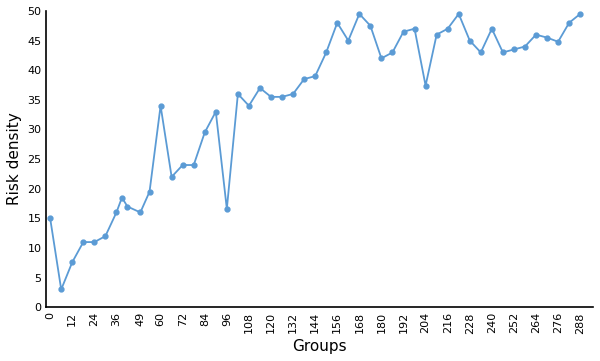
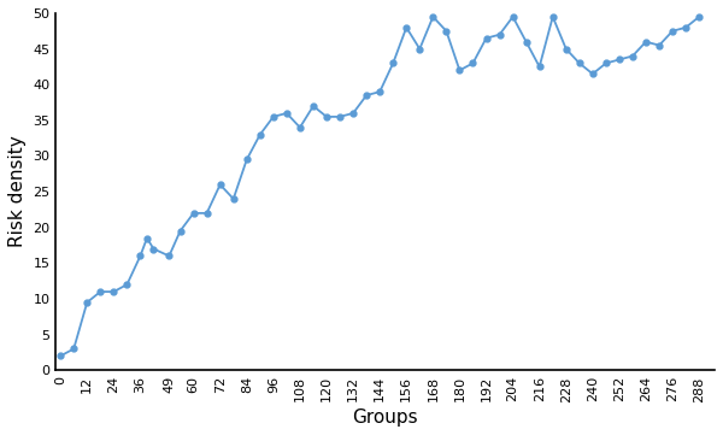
0: 15.0 -> 2.0
12: 7.6 -> 9.5
60: 34.0 -> 22.0
72: 24.0 -> 26.0
96: 16.6 -> 35.5
204: 37.4 -> 49.5
216: 47.0 -> 42.5
240: 47.0 -> 41.5
276: 44.8 -> 47.5
